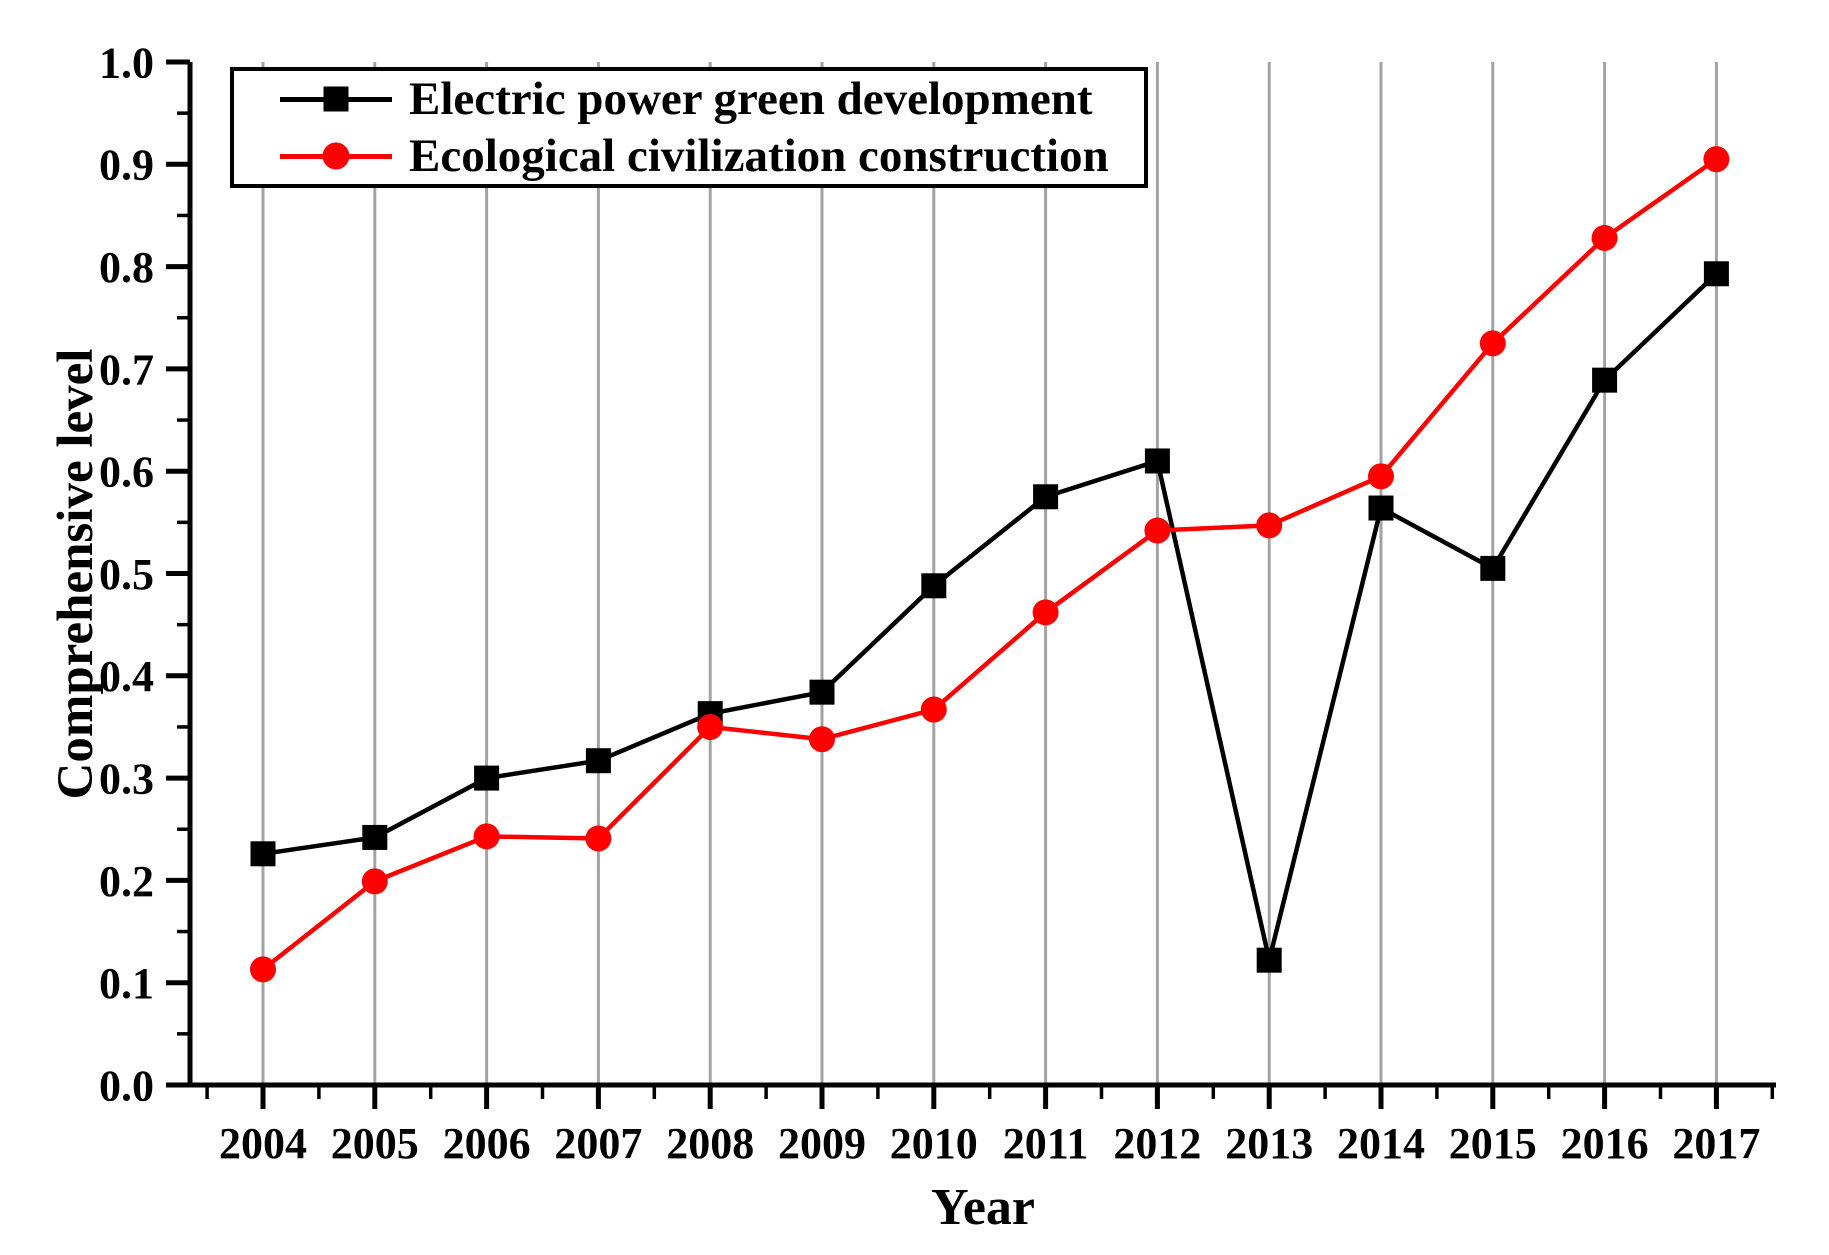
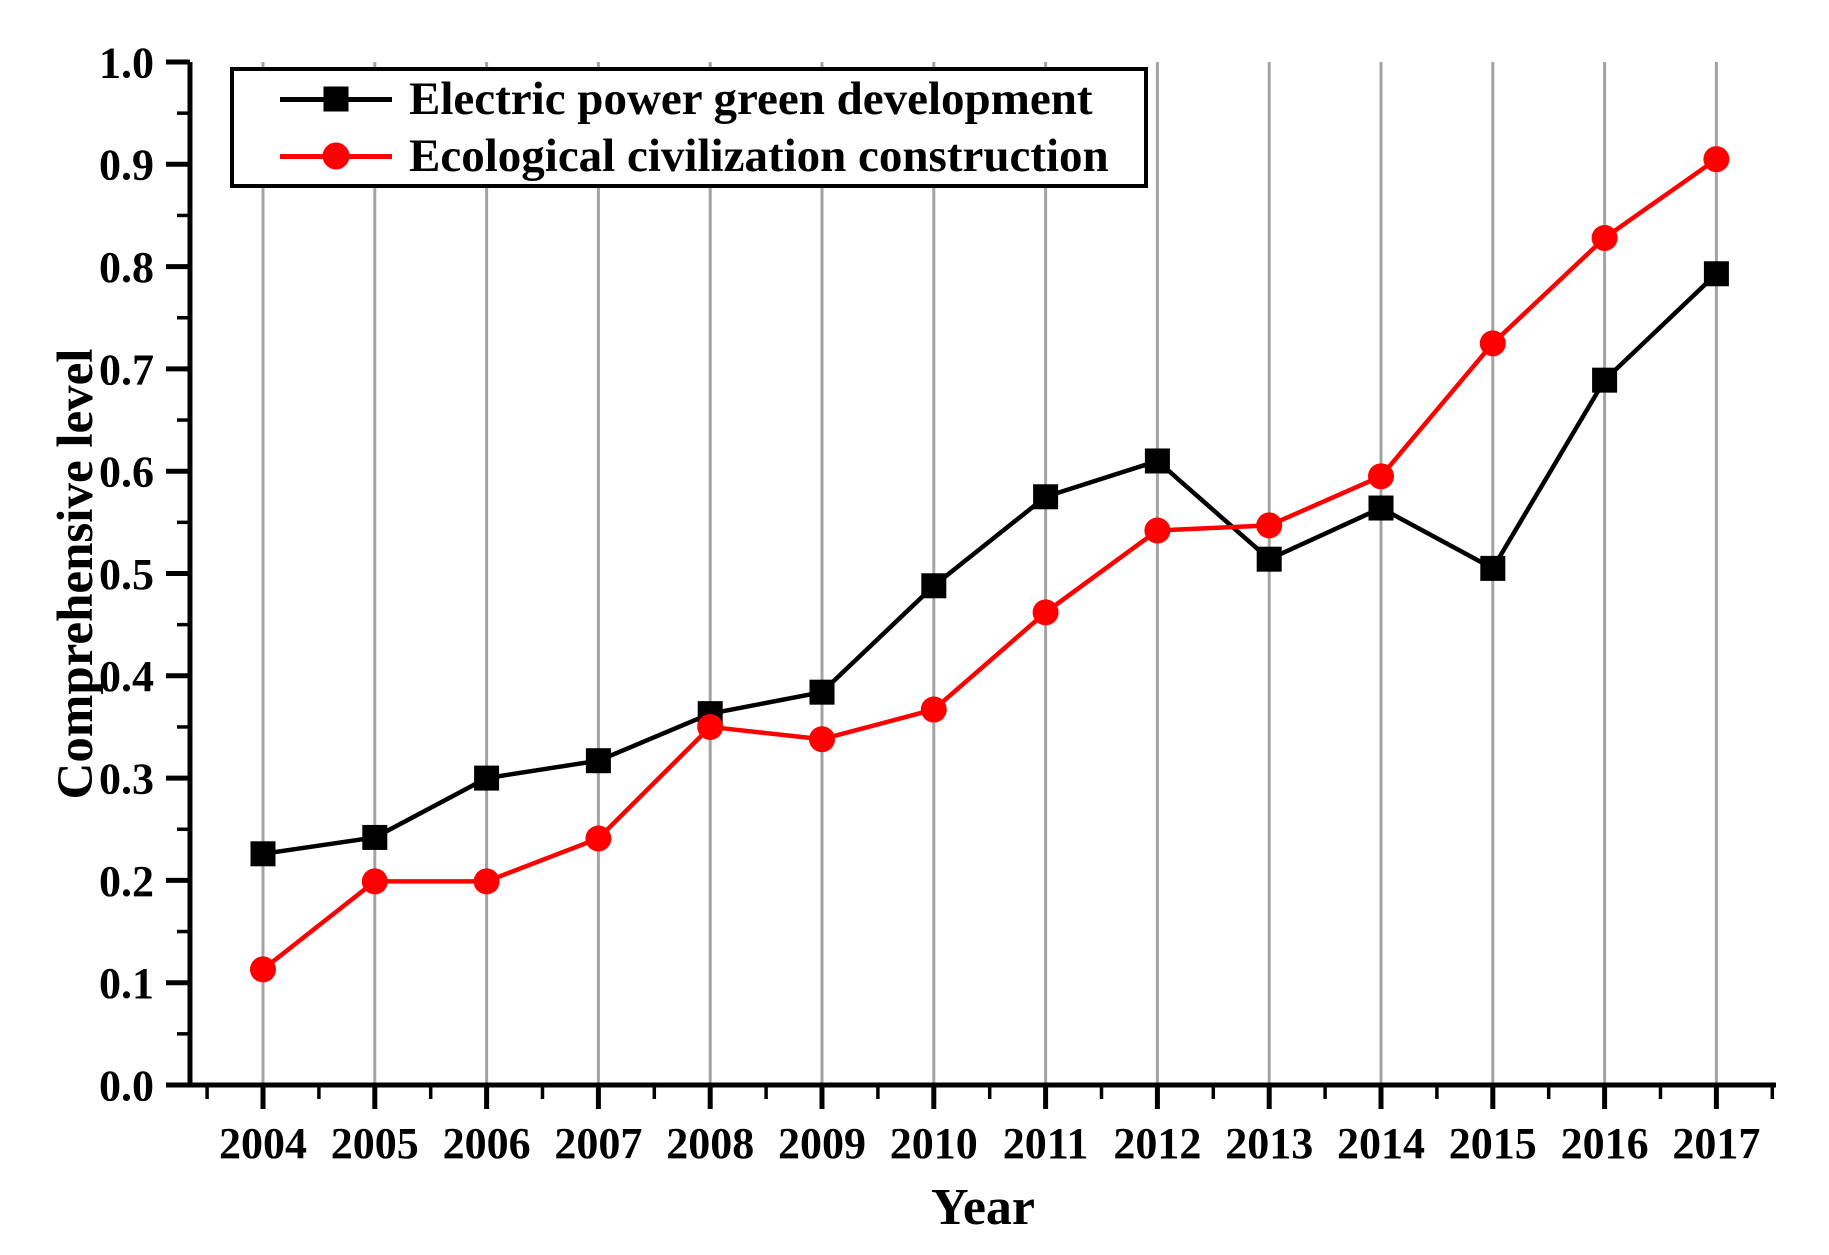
Ecological civilization construction/2006: 0.243 -> 0.199
Electric power green development/2013: 0.122 -> 0.514
